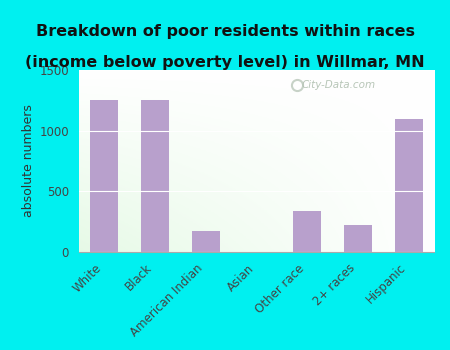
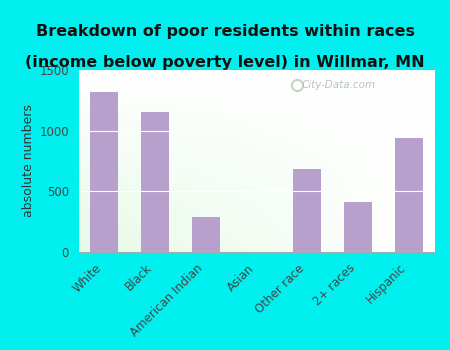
White: 1250 -> 1320
Black: 1250 -> 1150
American Indian: 180 -> 290
Other race: 340 -> 680
2+ races: 220 -> 410
Hispanic: 1100 -> 940
